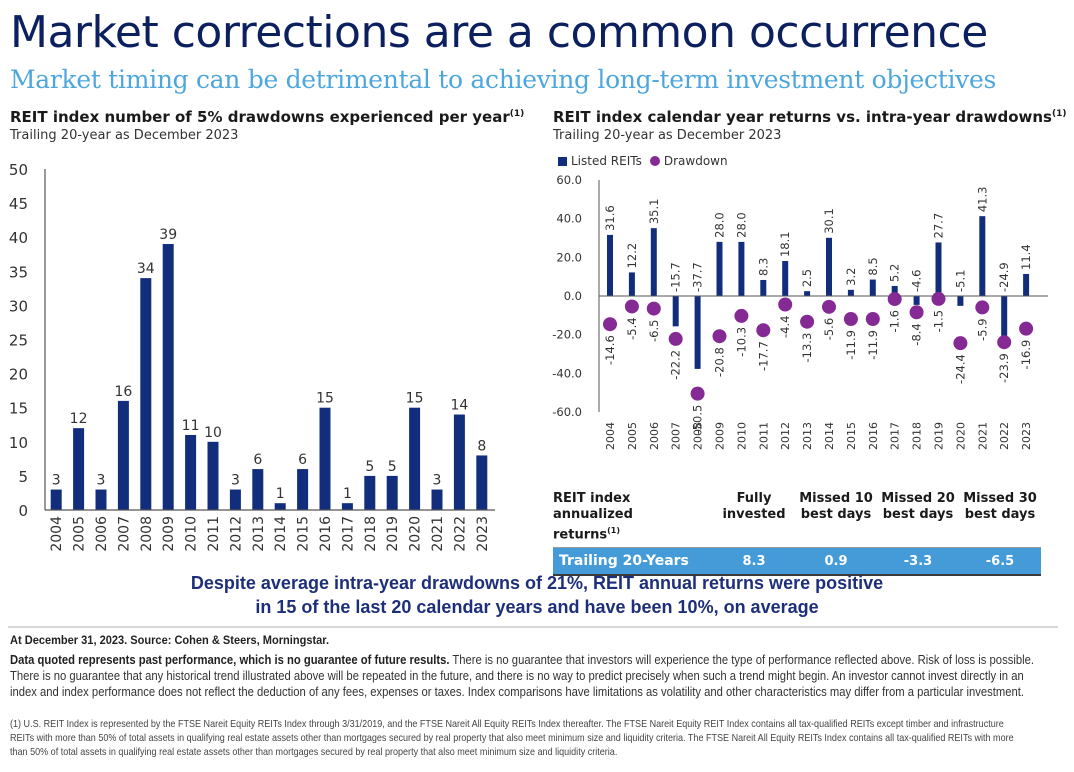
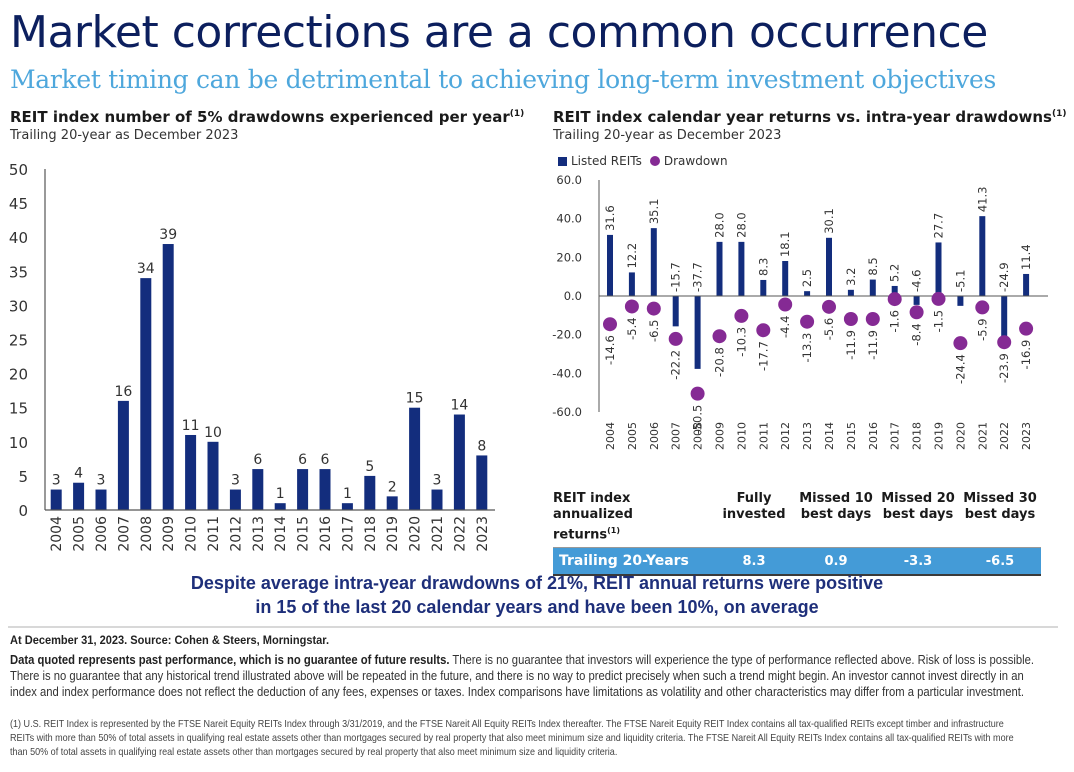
REIT index number of 5% drawdowns experienced per year/2005: 12 -> 4
REIT index number of 5% drawdowns experienced per year/2016: 15 -> 6
REIT index number of 5% drawdowns experienced per year/2019: 5 -> 2
